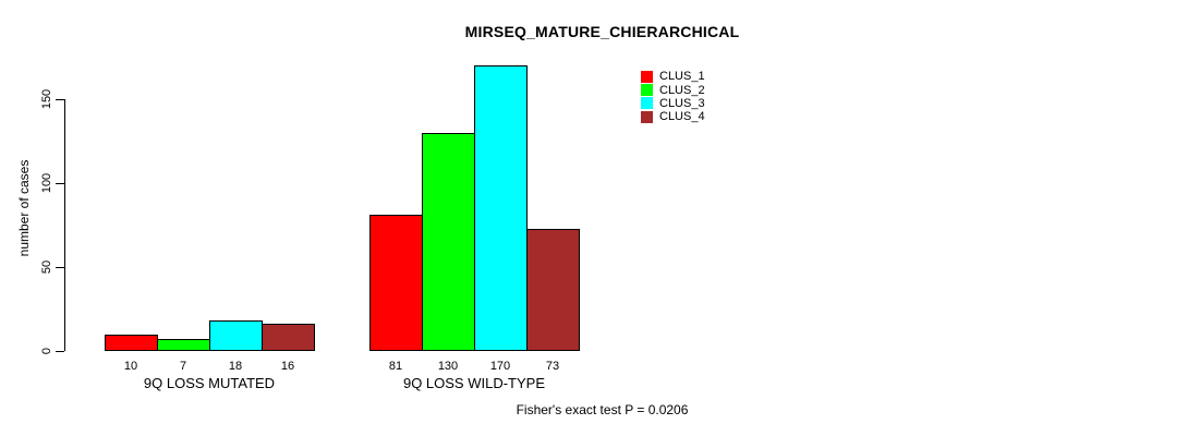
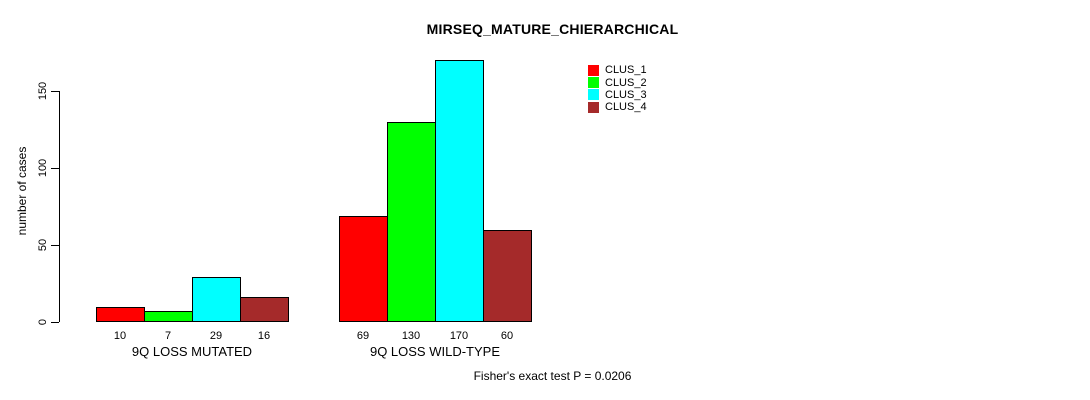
CLUS_3/9Q LOSS MUTATED: 18 -> 29
CLUS_1/9Q LOSS WILD-TYPE: 81 -> 69
CLUS_4/9Q LOSS WILD-TYPE: 73 -> 60
